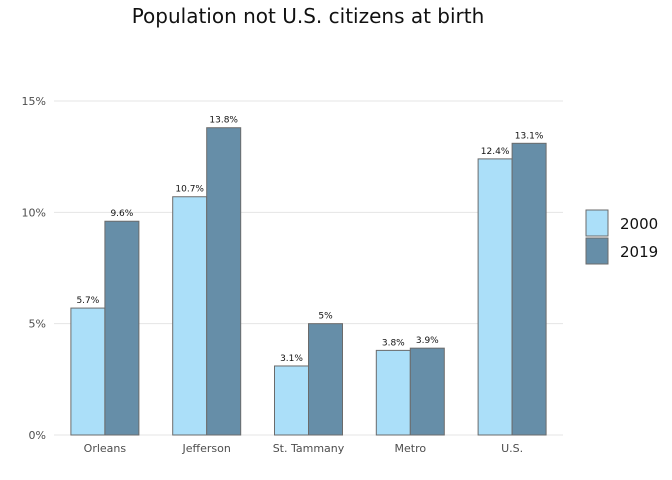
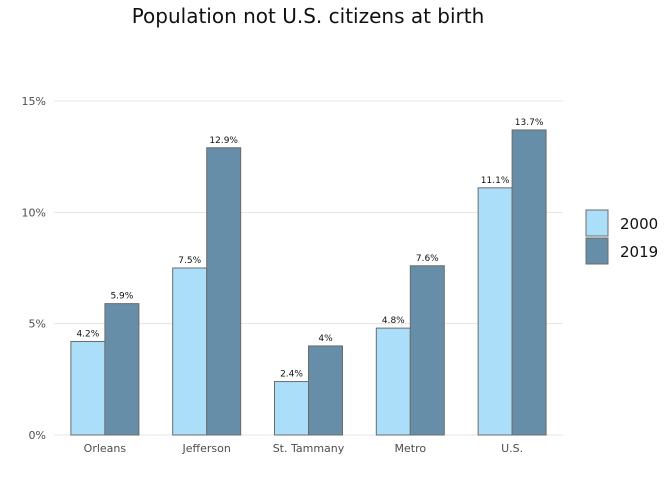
2000/Orleans: 5.7% -> 4.2%
2019/Orleans: 9.6% -> 5.9%
2000/Jefferson: 10.7% -> 7.5%
2019/Jefferson: 13.8% -> 12.9%
2000/St. Tammany: 3.1% -> 2.4%
2019/St. Tammany: 5% -> 4%
2000/Metro: 3.8% -> 4.8%
2019/Metro: 3.9% -> 7.6%
2000/U.S.: 12.4% -> 11.1%
2019/U.S.: 13.1% -> 13.7%
